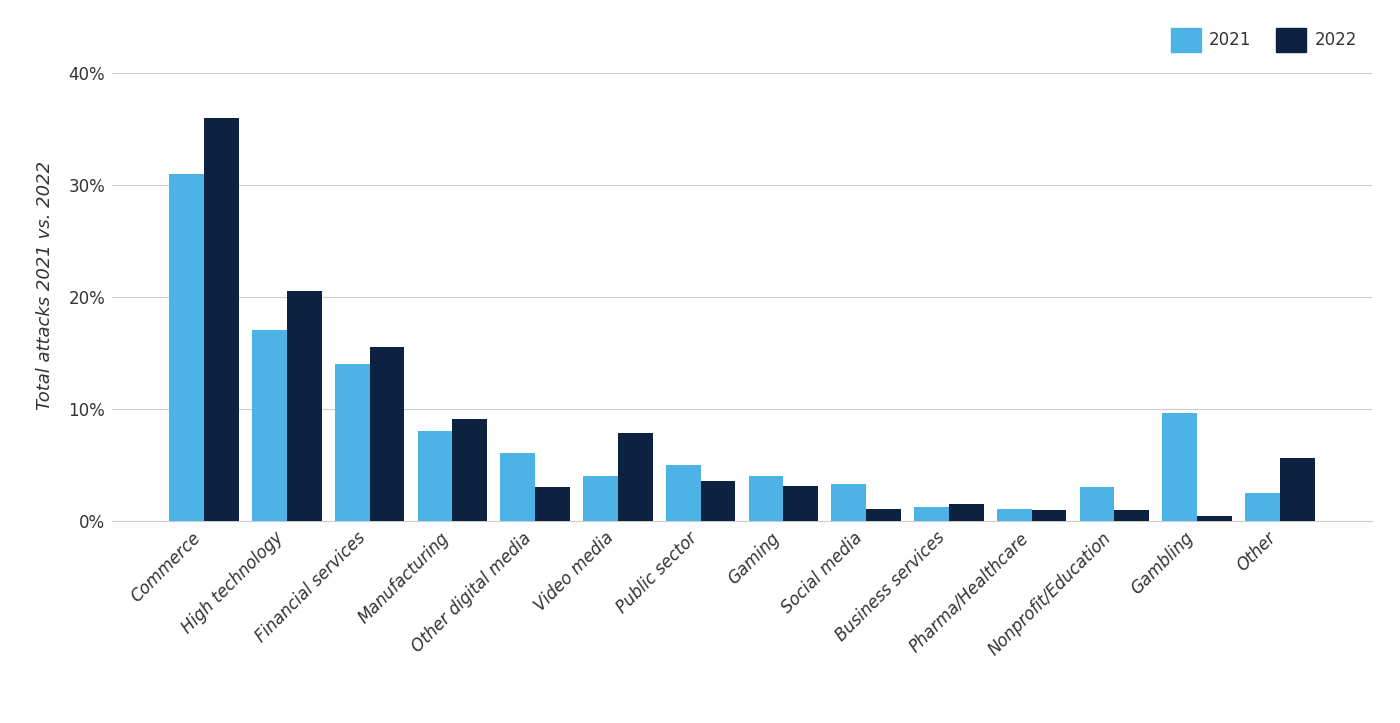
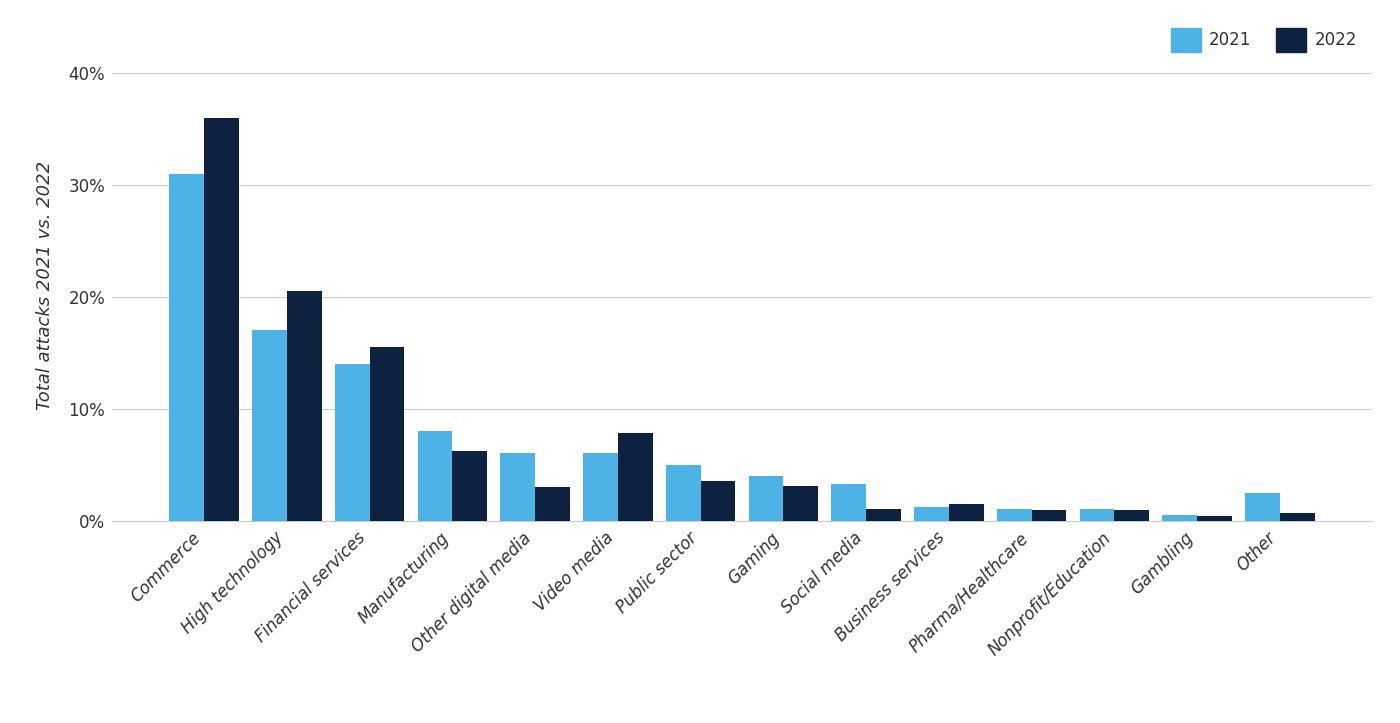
2022/Manufacturing: 9.1% -> 6.2%
2021/Video media: 4.0% -> 6.0%
2021/Nonprofit/Education: 3.0% -> 1.0%
2021/Gambling: 9.6% -> 0.5%
2022/Other: 5.6% -> 0.7%
